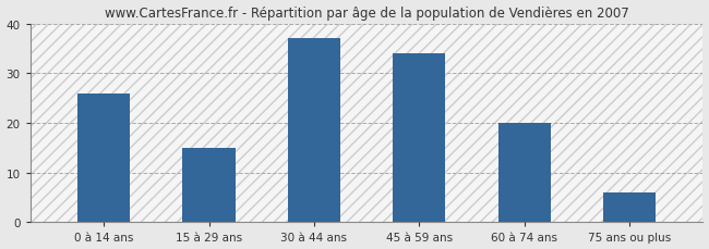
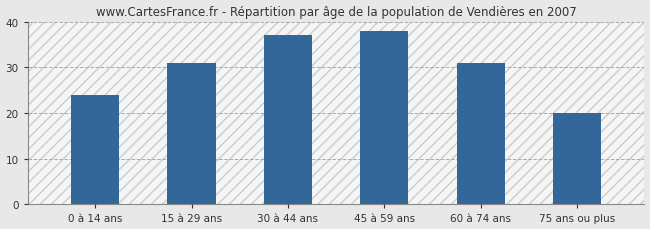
0 à 14 ans: 26 -> 24
15 à 29 ans: 15 -> 31
45 à 59 ans: 34 -> 38
60 à 74 ans: 20 -> 31
75 ans ou plus: 6 -> 20
